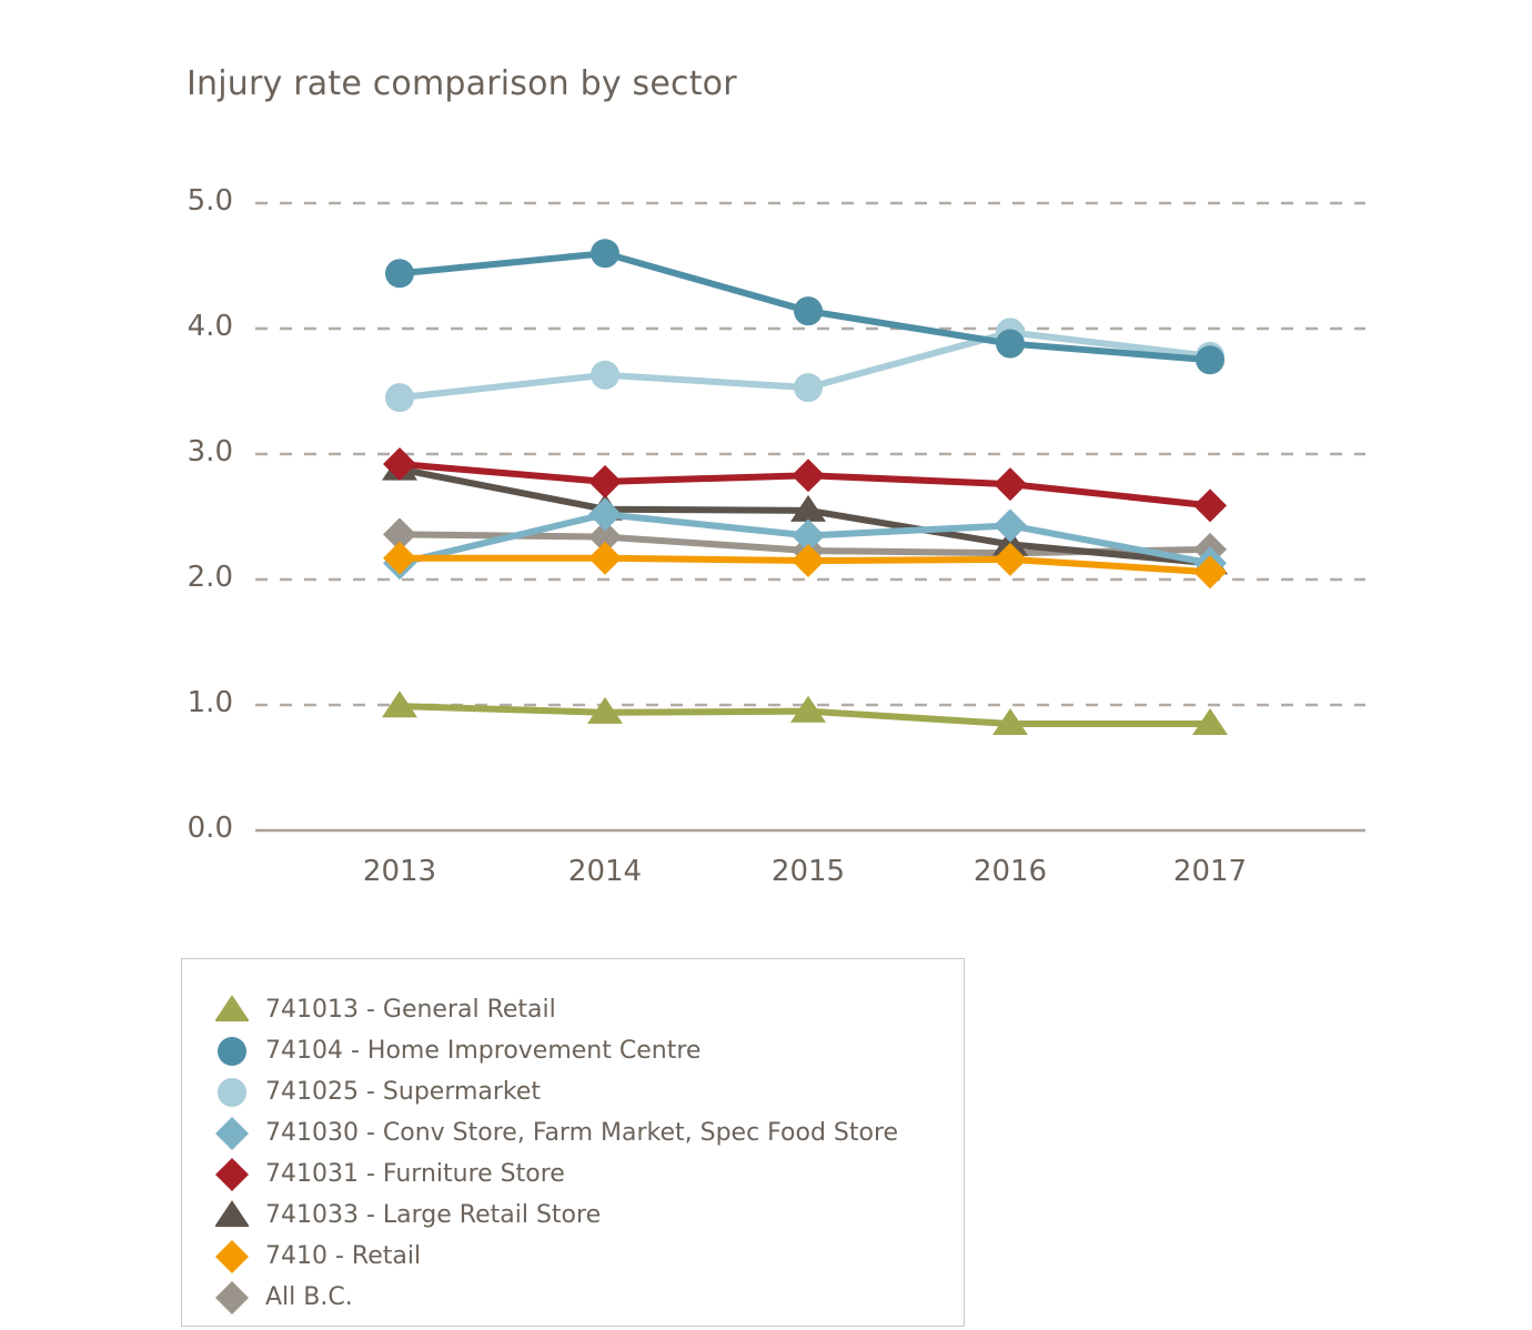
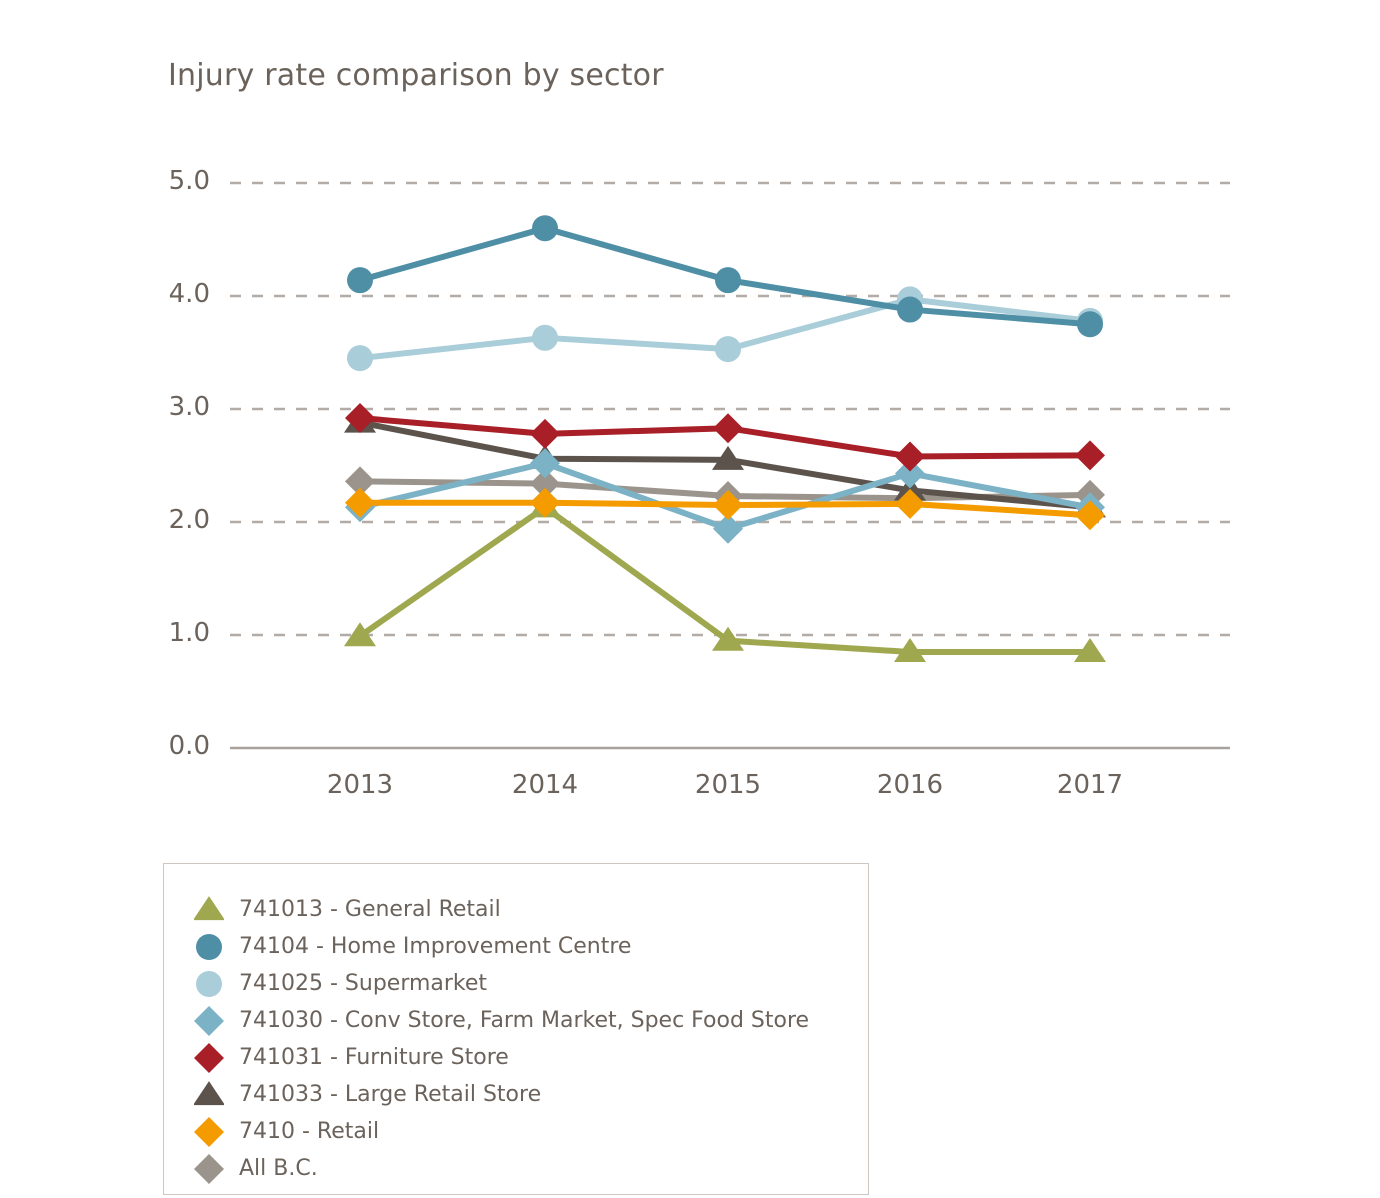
74104 - Home Improvement Centre/2013: 4.44 -> 4.14
741013 - General Retail/2014: 0.94 -> 2.13
741030 - Conv Store, Farm Market, Spec Food Store/2015: 2.35 -> 1.94
741031 - Furniture Store/2016: 2.76 -> 2.58
